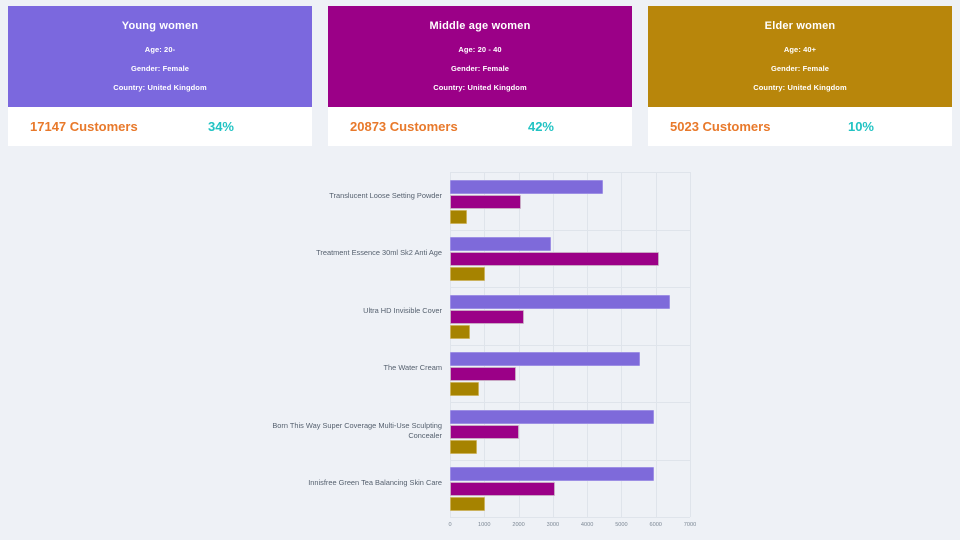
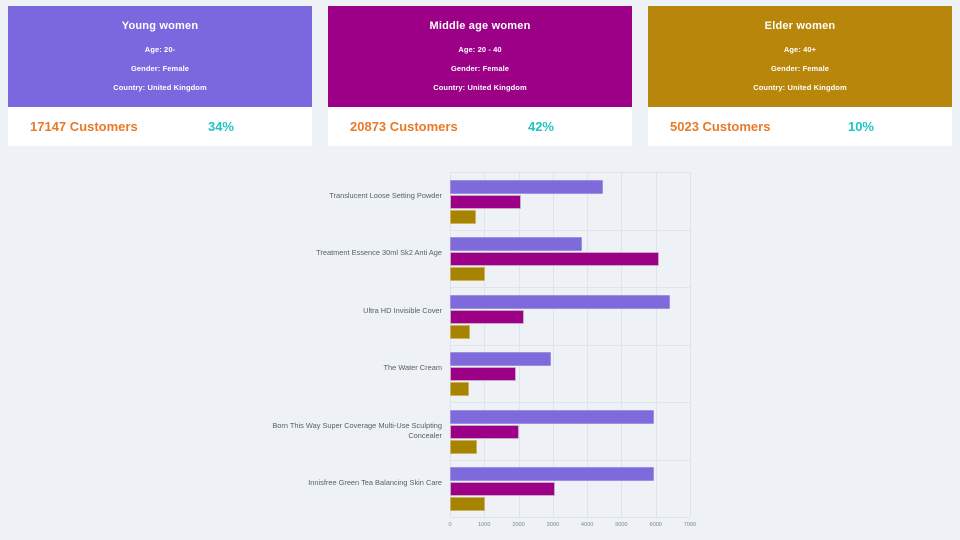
Elder women/Translucent Loose Setting Powder: 400 -> 700
Young women/Treatment Essence 30ml Sk2 Anti Age: 2900 -> 3800
Young women/The Water Cream: 5500 -> 2900
Elder women/The Water Cream: 800 -> 500
